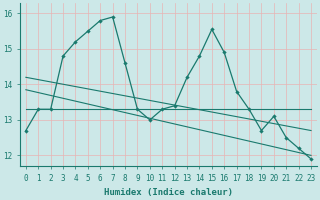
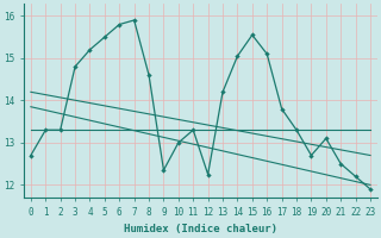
9: 13.30 -> 12.35
12: 13.40 -> 12.25
14: 14.80 -> 15.05
16: 14.90 -> 15.10
